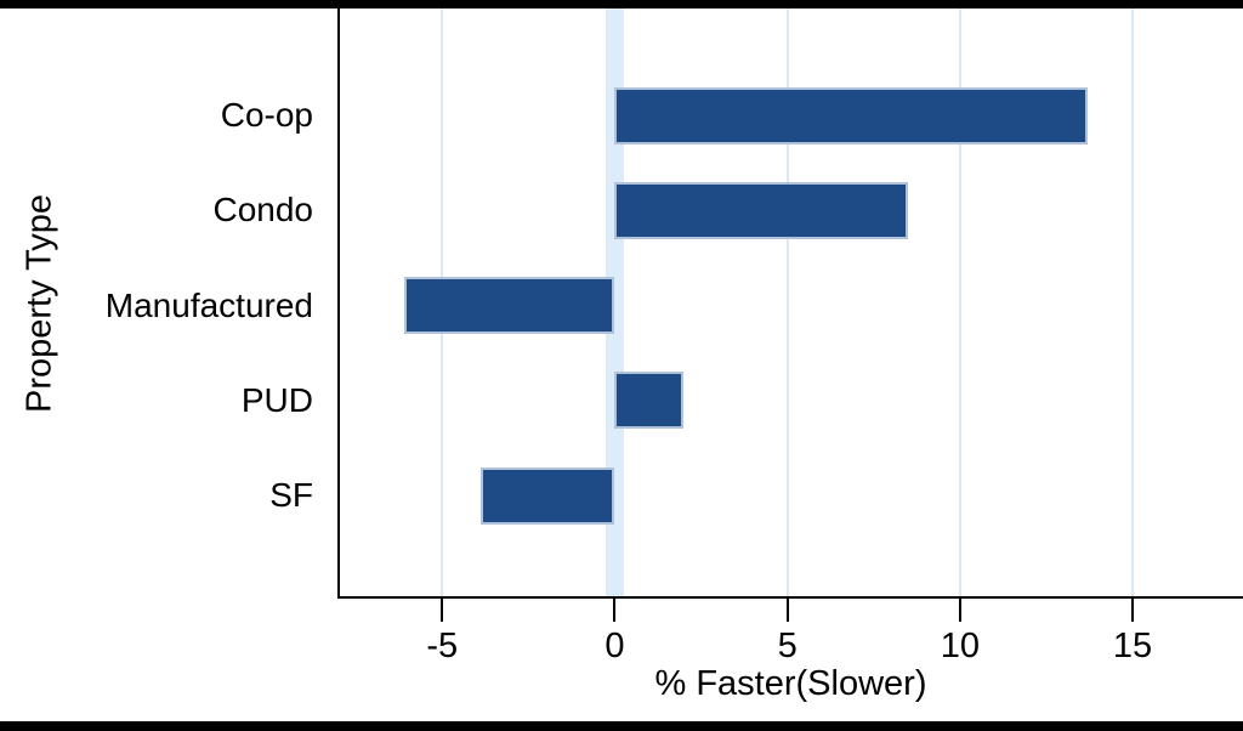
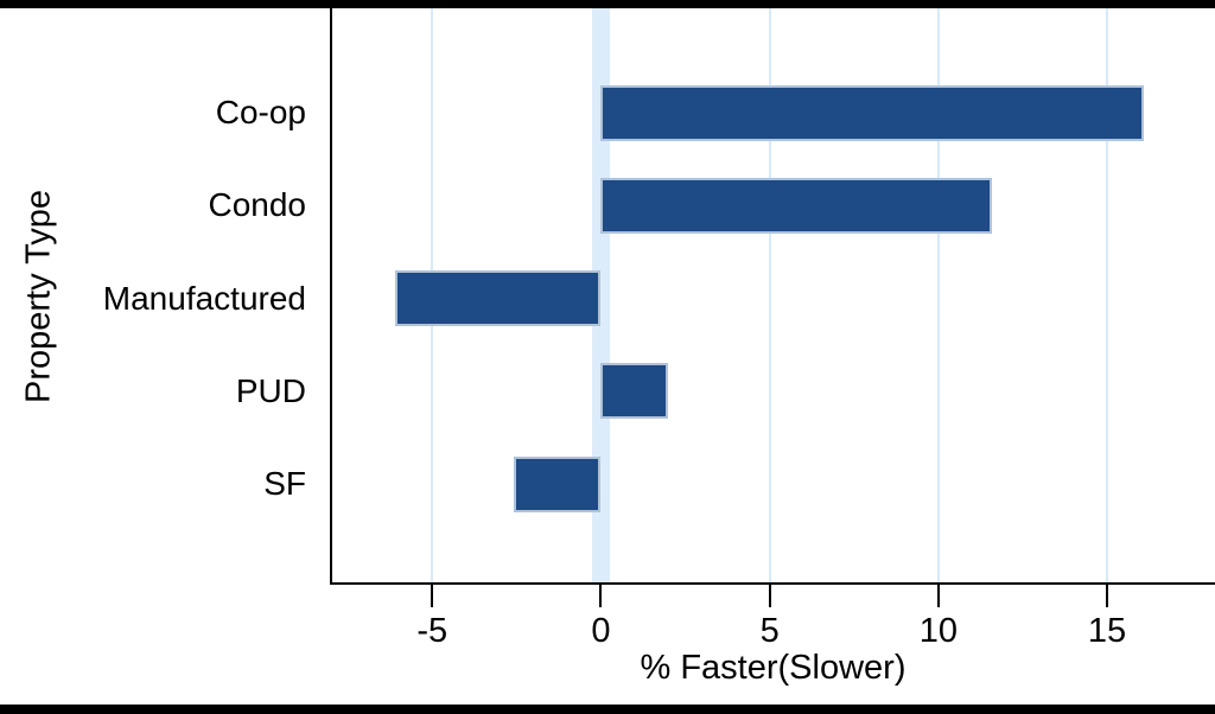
Co-op: 13.7 -> 16.1
Condo: 8.5 -> 11.6
SF: -3.9 -> -2.6
